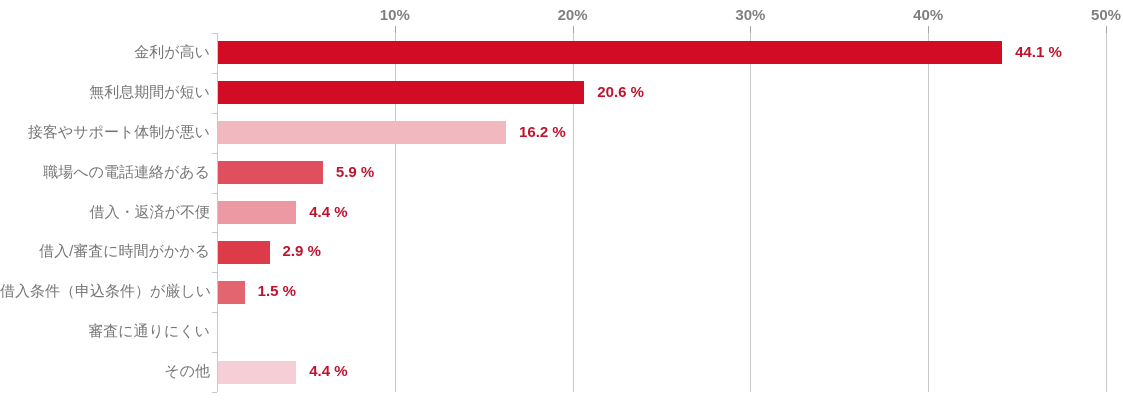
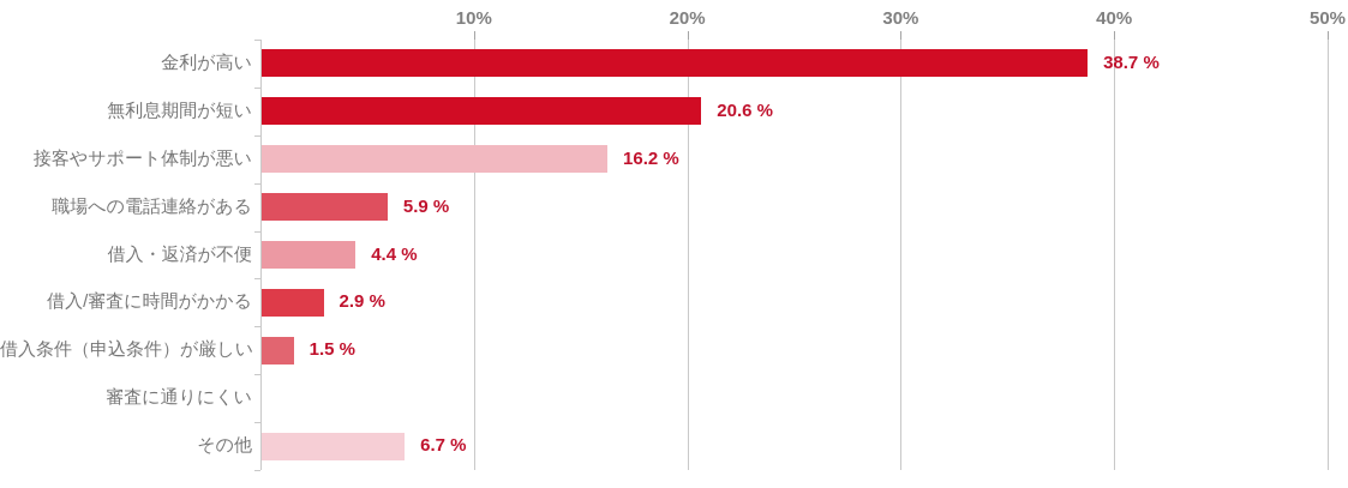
金利が高い: 44.1 -> 38.7
その他: 4.4 -> 6.7
